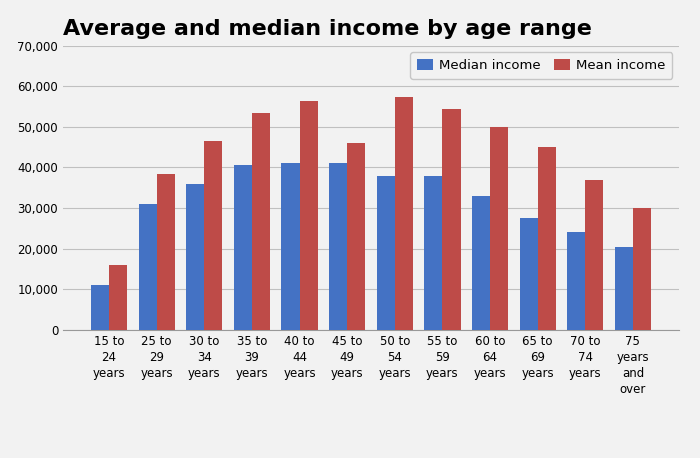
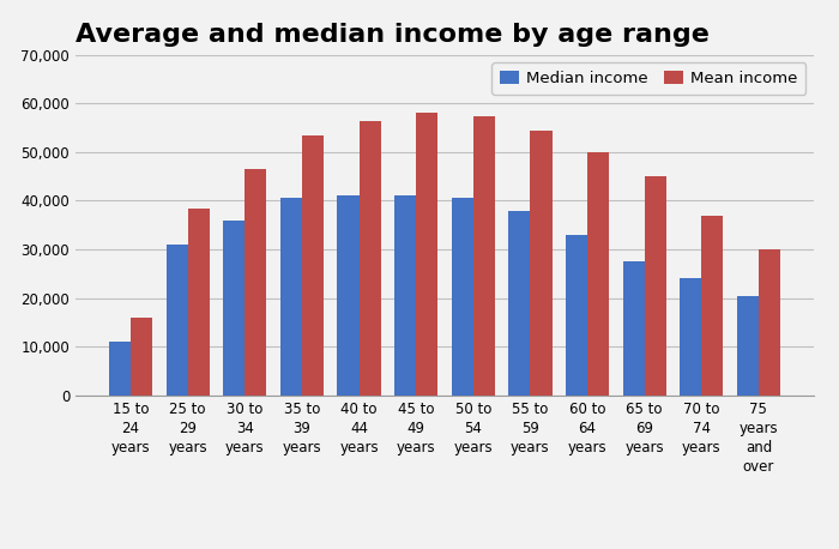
Mean income/45 to 49 years: 46,000 -> 58,000
Median income/50 to 54 years: 38,000 -> 40,500
